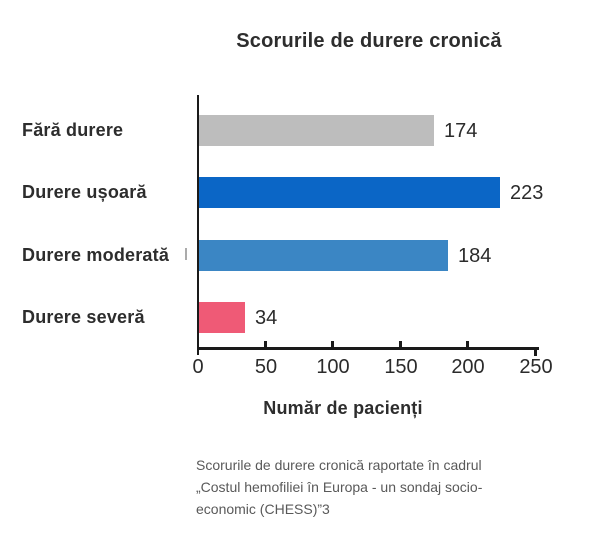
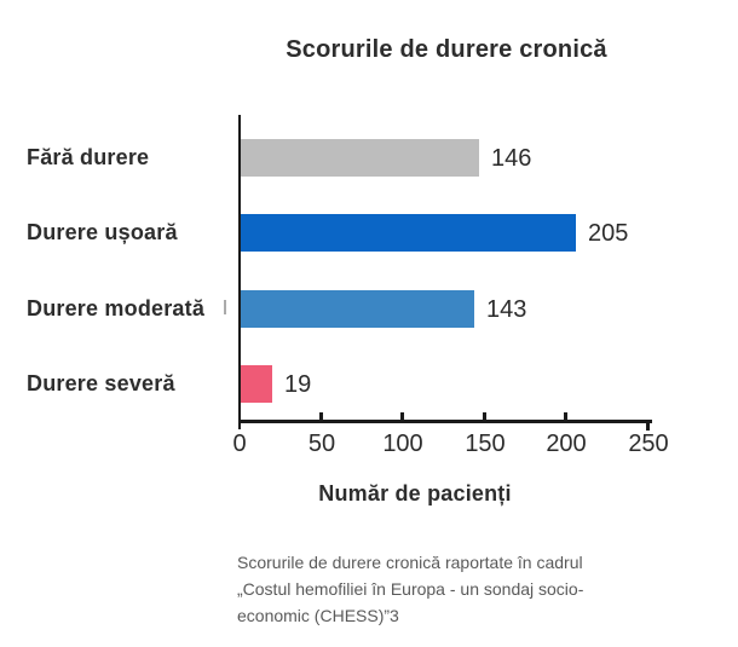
Fără durere: 174 -> 146
Durere ușoară: 223 -> 205
Durere moderată: 184 -> 143
Durere severă: 34 -> 19
